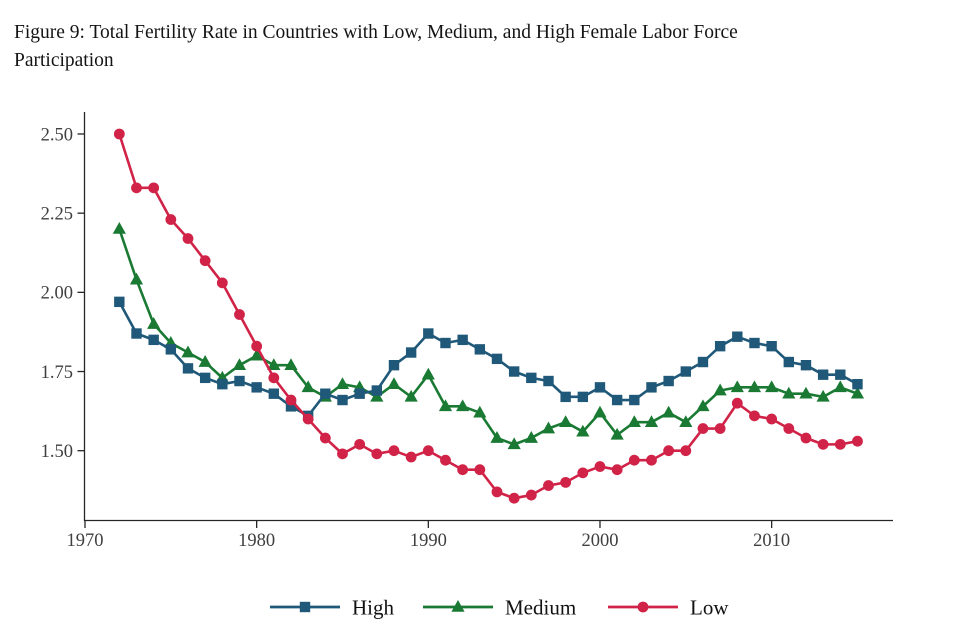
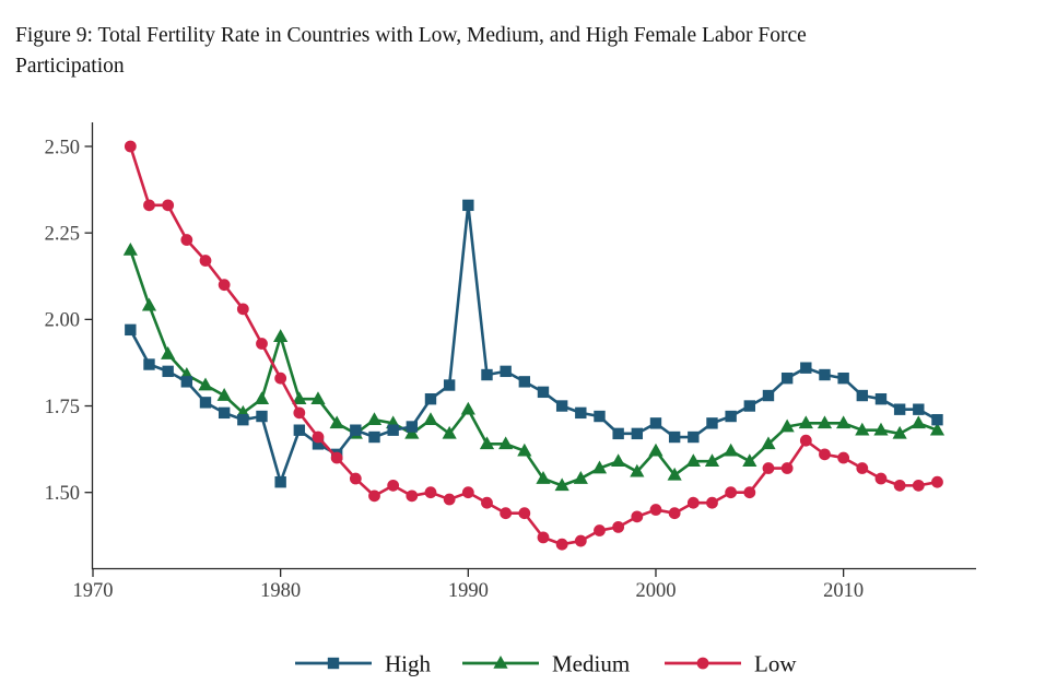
High/1980: 1.70 -> 1.53
Medium/1980: 1.80 -> 1.95
High/1990: 1.87 -> 2.33
